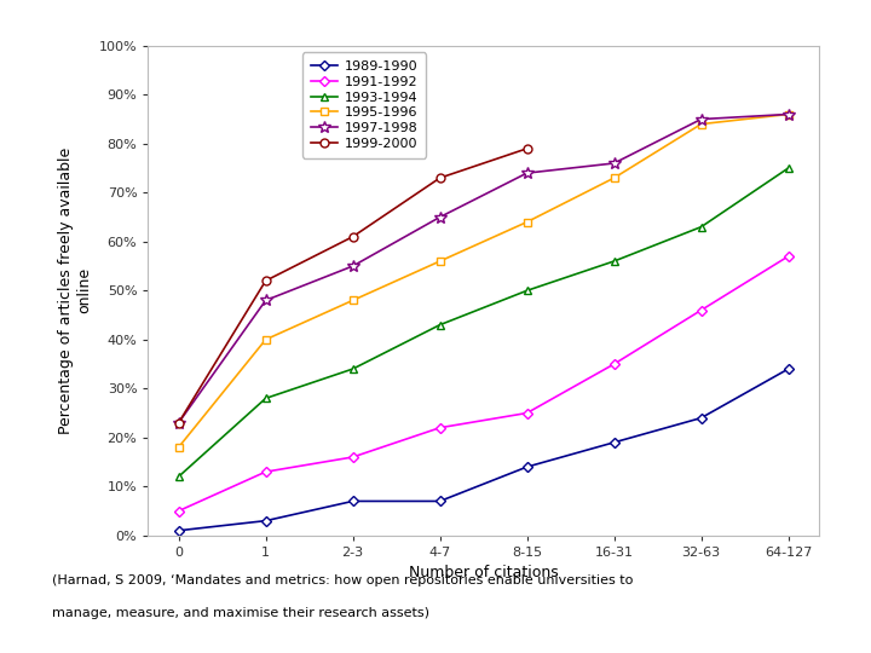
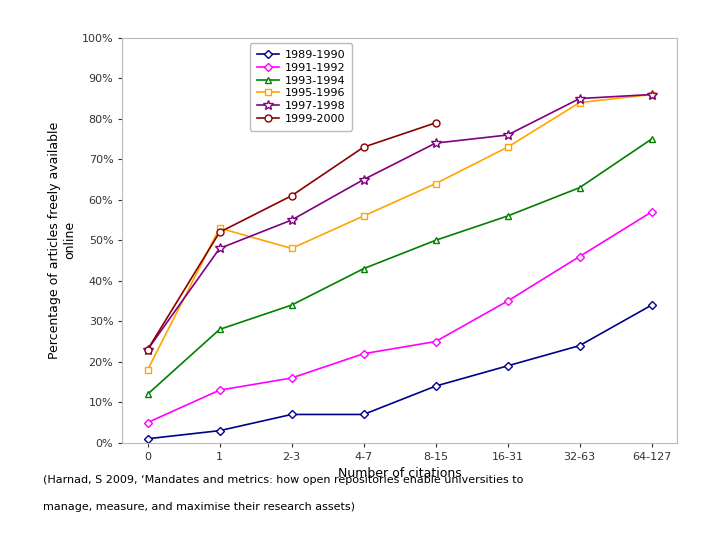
1995-1996/1: 40% -> 53%
